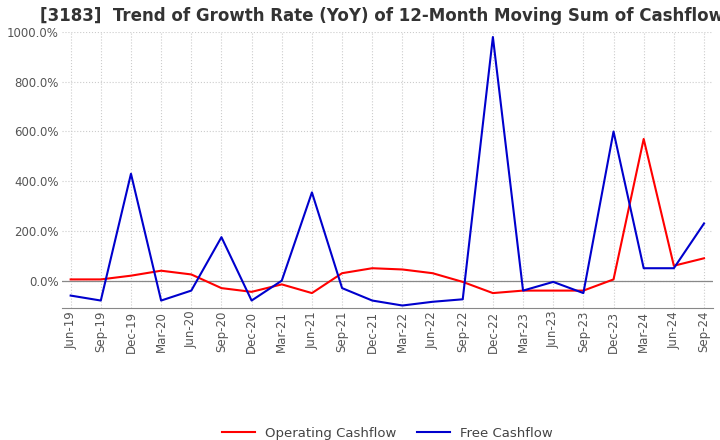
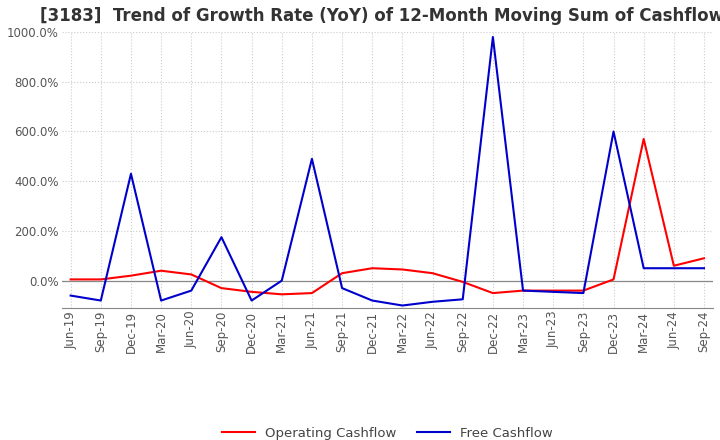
Operating Cashflow/Mar-21: -15% -> -55%
Free Cashflow/Jun-21: 355% -> 490%
Free Cashflow/Jun-23: -5% -> -45%
Free Cashflow/Sep-24: 230% -> 50%
